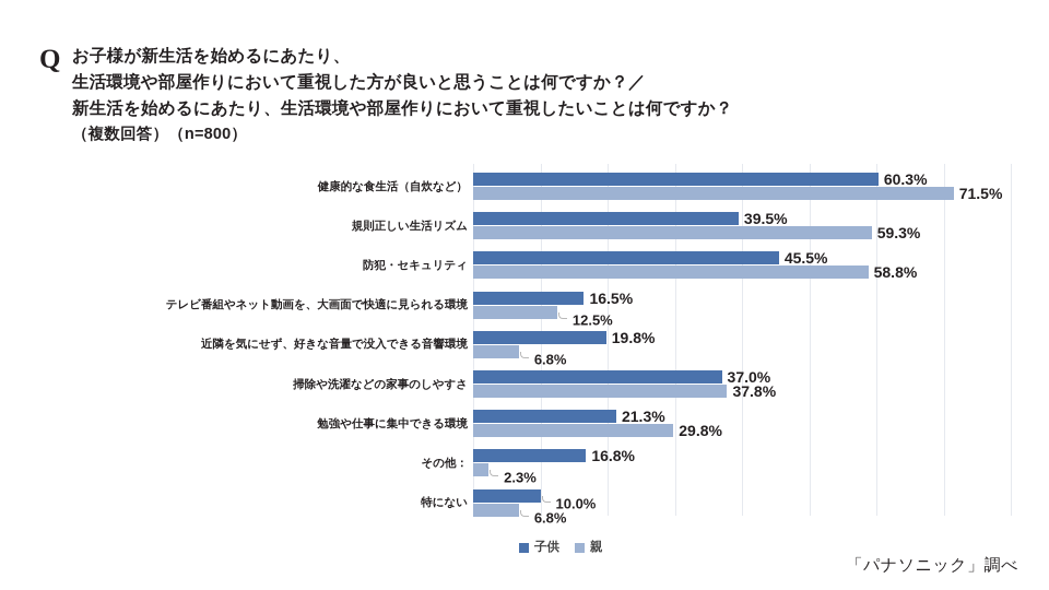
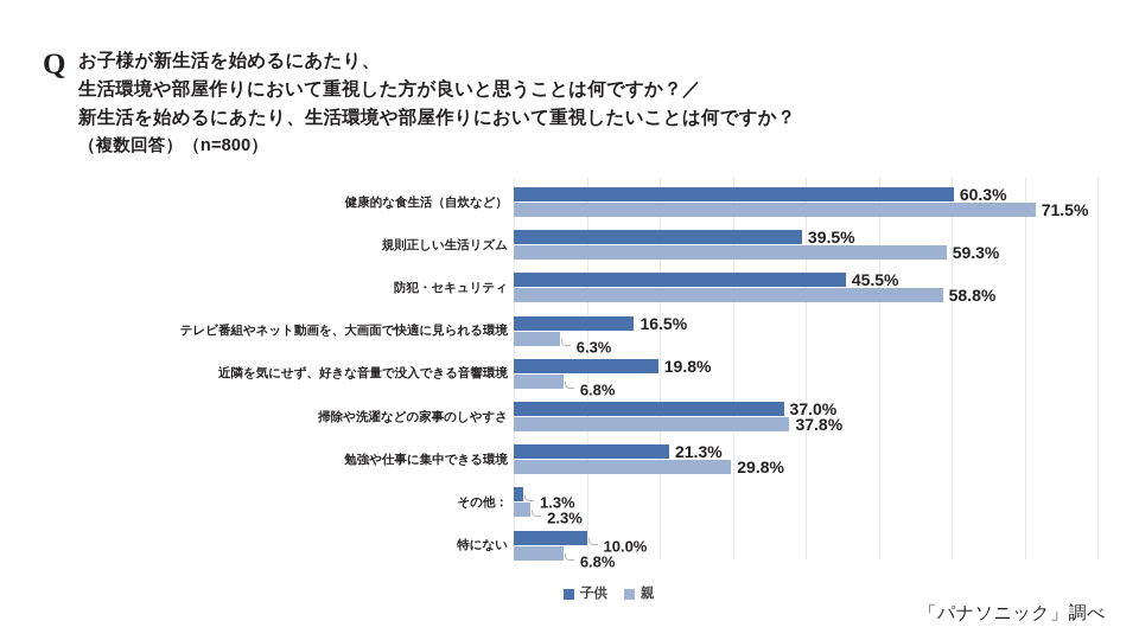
親/テレビ番組やネット動画を、大画面で快適に見られる環境: 12.5% -> 6.3%
子供/その他：: 16.8% -> 1.3%
